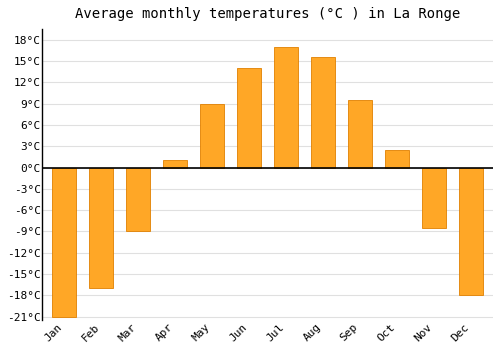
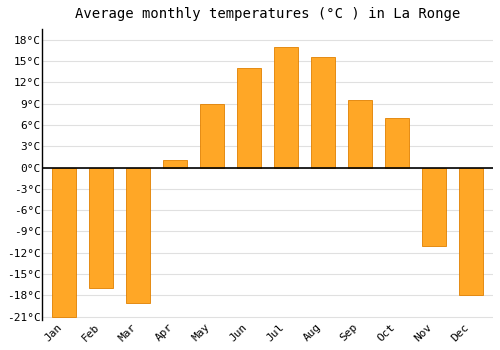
Mar: -9.0°C -> -19.0°C
Oct: 2.5°C -> 7.0°C
Nov: -8.5°C -> -11.0°C
